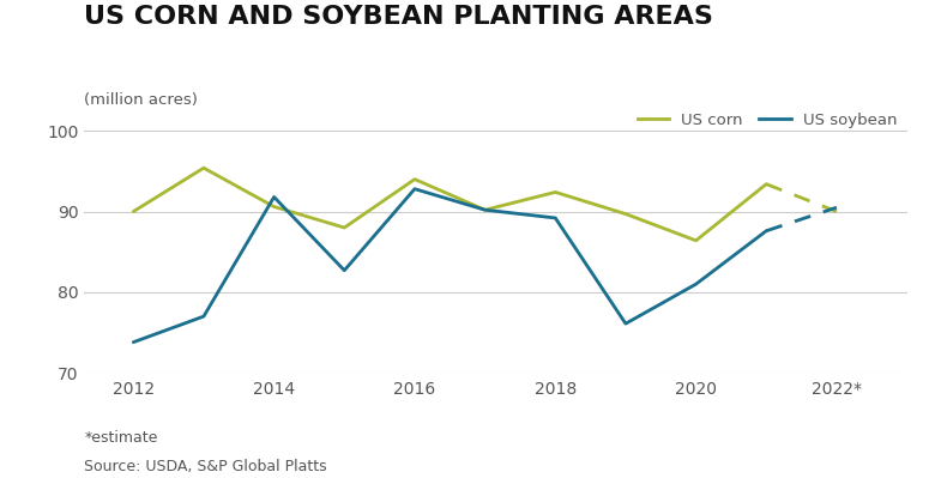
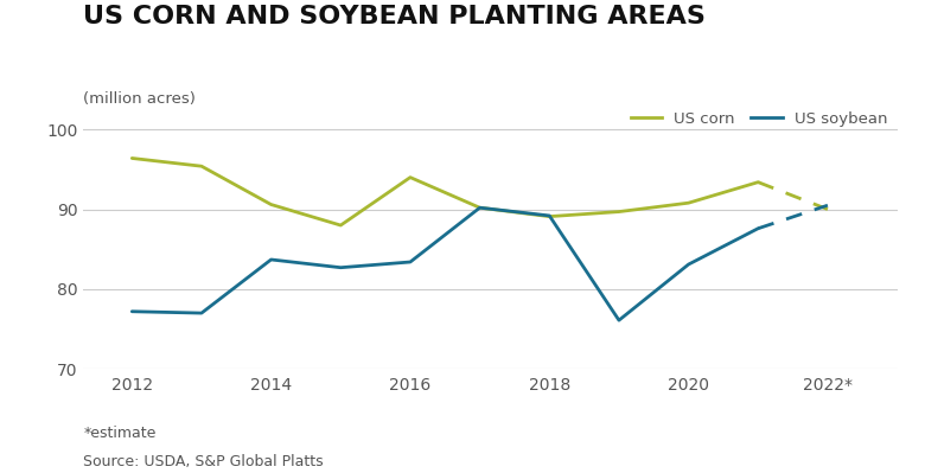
US corn/2012: 90.0 -> 96.4
US soybean/2012: 73.8 -> 77.2
US soybean/2014: 91.8 -> 83.7
US soybean/2016: 92.8 -> 83.4
US corn/2018: 92.4 -> 89.1
US corn/2020: 86.4 -> 90.8
US soybean/2020: 81.0 -> 83.1
